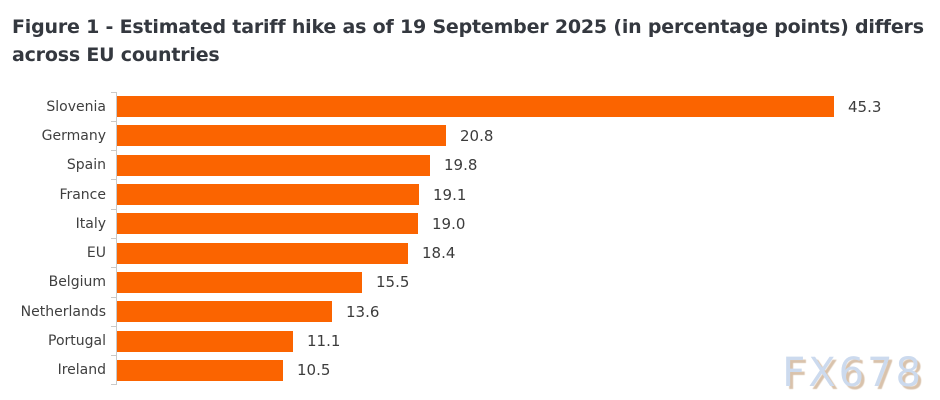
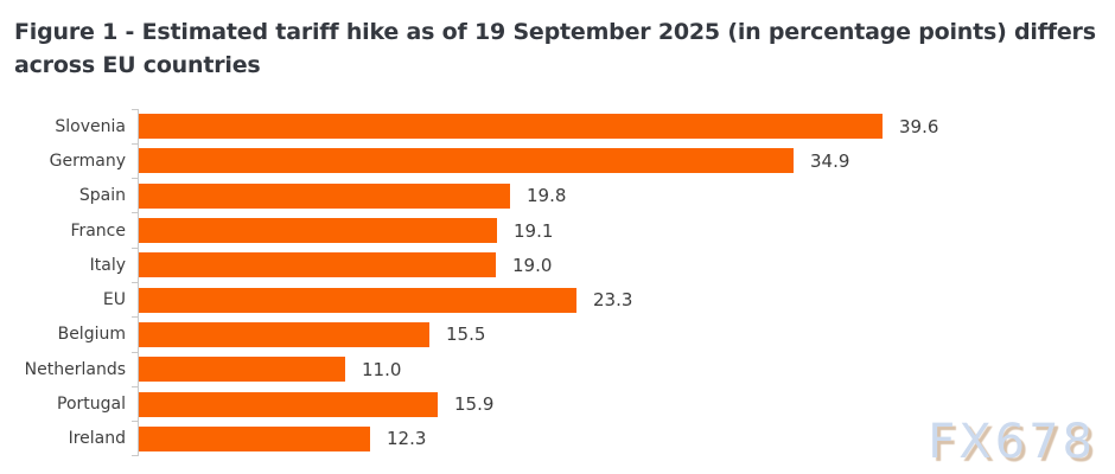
Slovenia: 45.3 -> 39.6
Germany: 20.8 -> 34.9
EU: 18.4 -> 23.3
Netherlands: 13.6 -> 11.0
Portugal: 11.1 -> 15.9
Ireland: 10.5 -> 12.3
